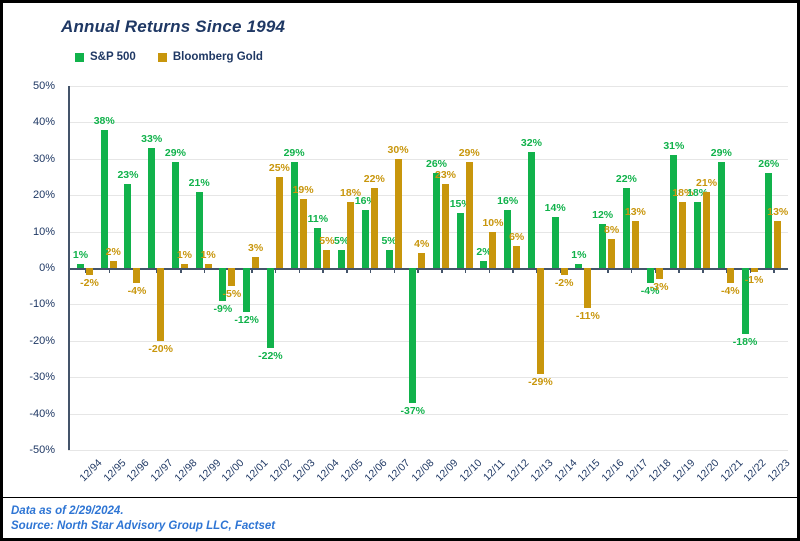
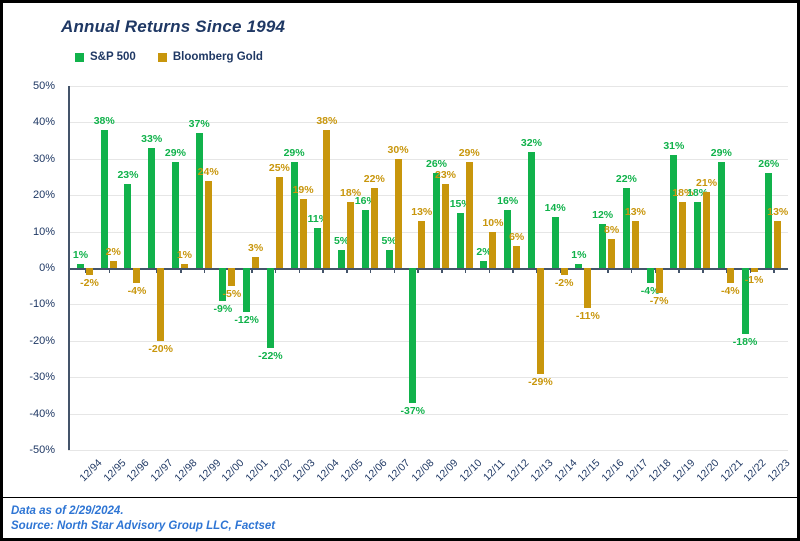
S&P 500/12/99: 21% -> 37%
Bloomberg Gold/12/99: 1% -> 24%
Bloomberg Gold/12/04: 5% -> 38%
Bloomberg Gold/12/08: 4% -> 13%
Bloomberg Gold/12/18: -3% -> -7%
